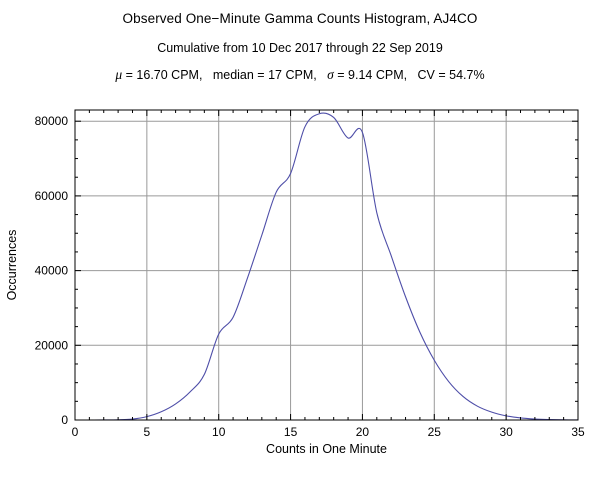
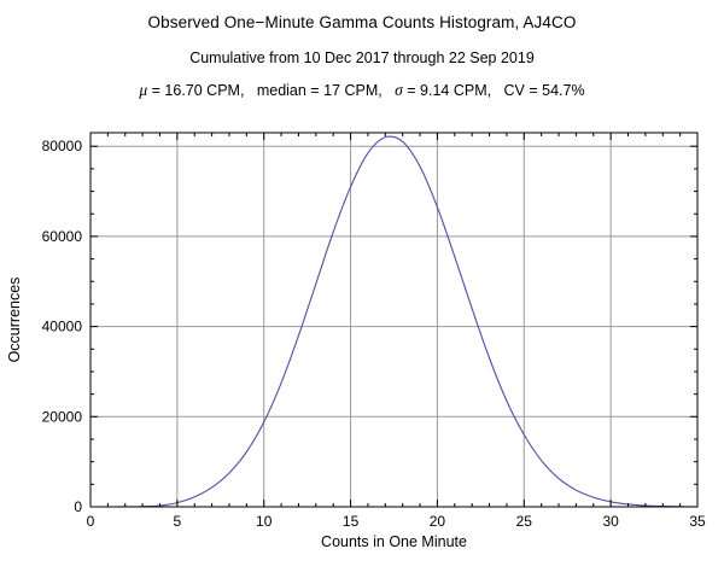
10: 23000 -> 19000
15: 66000 -> 71000
20: 77000 -> 66000
